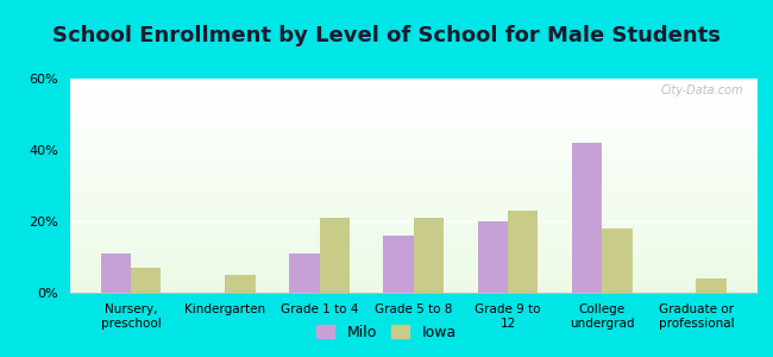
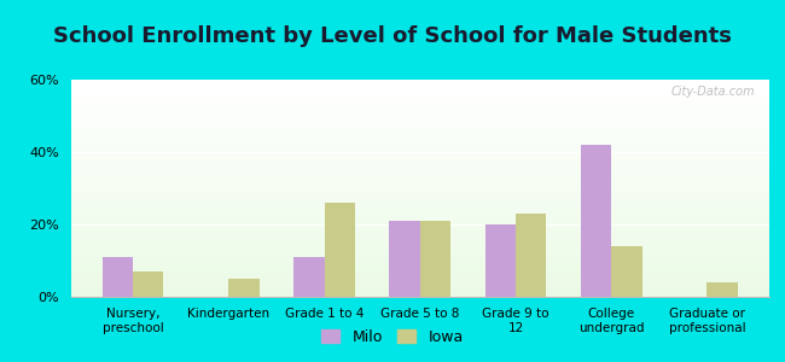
Iowa/Grade 1 to 4: 21% -> 26%
Milo/Grade 5 to 8: 16% -> 21%
Iowa/College undergrad: 18% -> 14%
